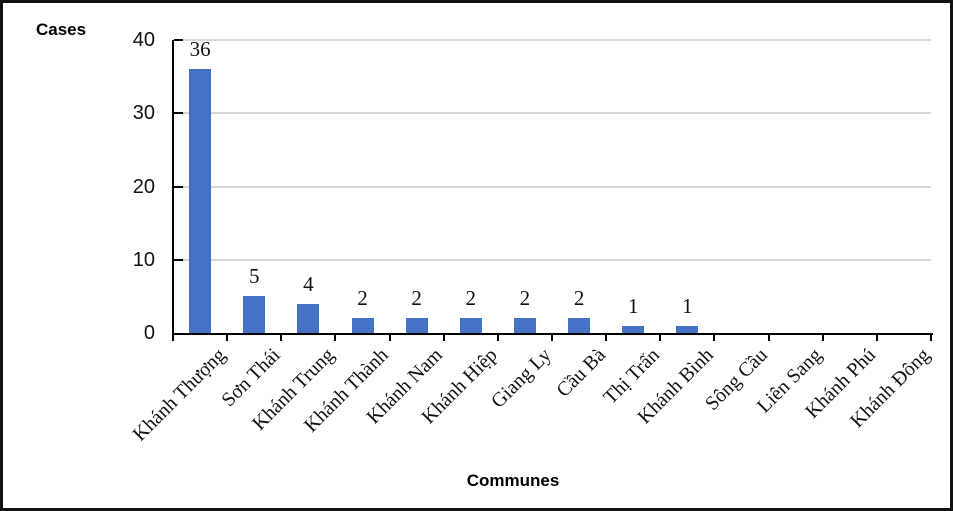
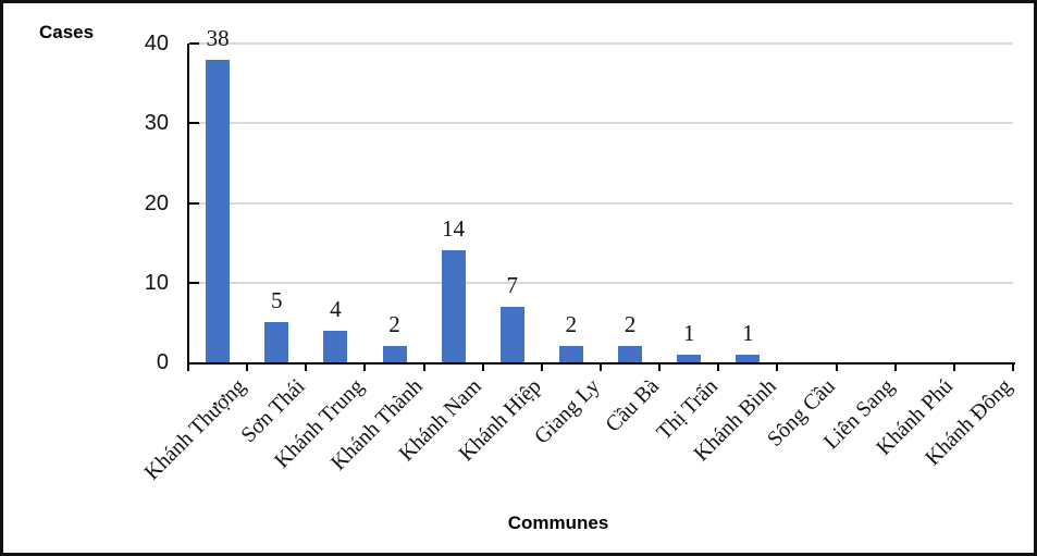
Khánh Thượng: 36 -> 38
Khánh Nam: 2 -> 14
Khánh Hiệp: 2 -> 7
